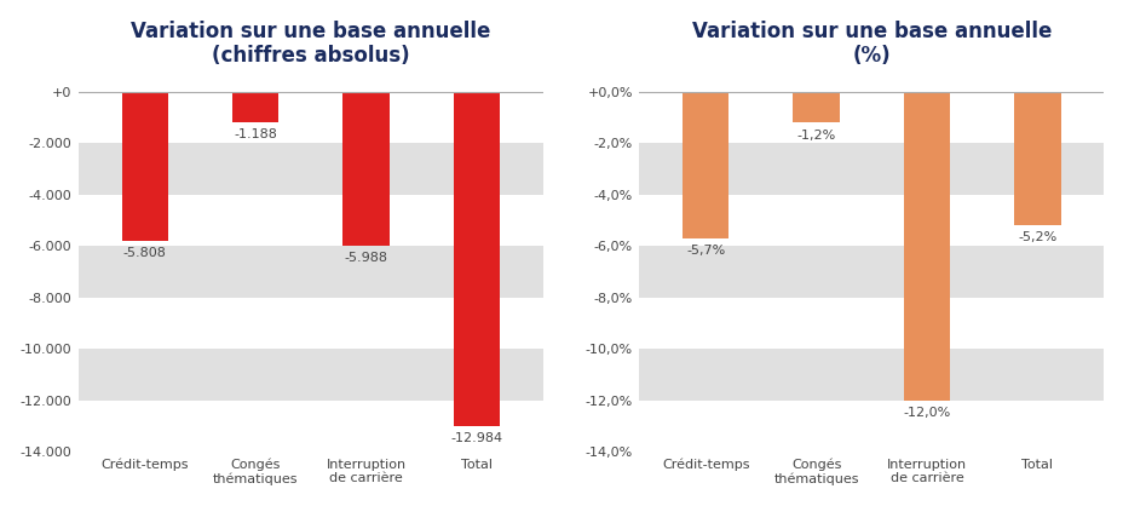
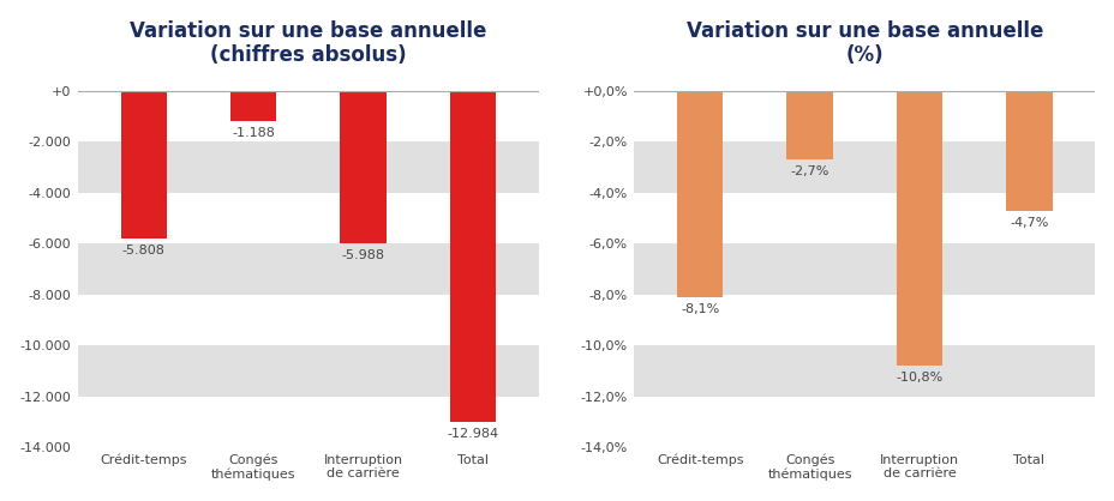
Variation sur une base annuelle (%)/Crédit-temps: -5,7% -> -8,1%
Variation sur une base annuelle (%)/Congés thématiques: -1,2% -> -2,7%
Variation sur une base annuelle (%)/Interruption de carrière: -12,0% -> -10,8%
Variation sur une base annuelle (%)/Total: -5,2% -> -4,7%
